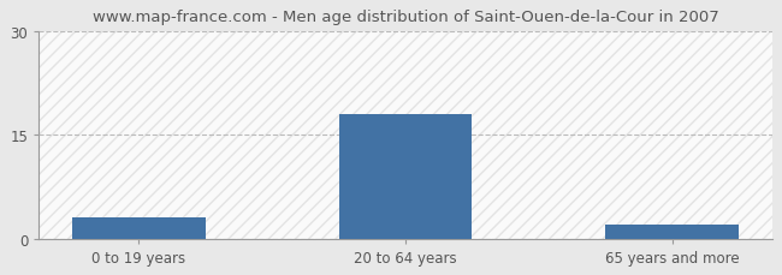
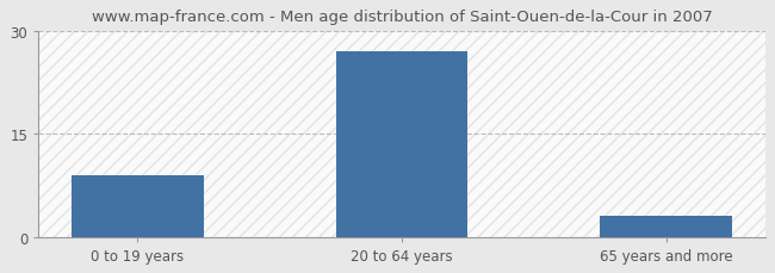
0 to 19 years: 3 -> 9
20 to 64 years: 18 -> 27
65 years and more: 2 -> 3
